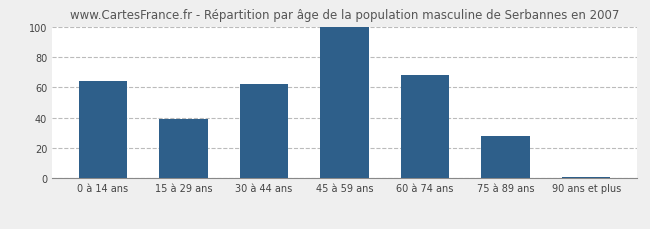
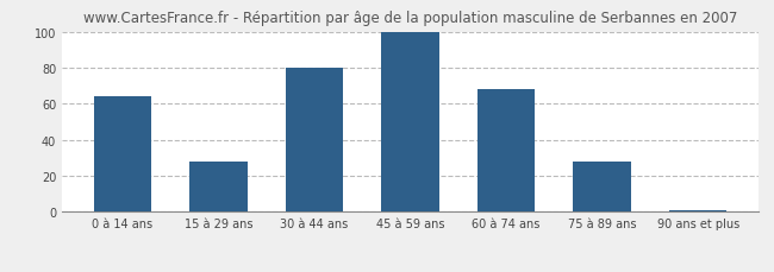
15 à 29 ans: 39 -> 28
30 à 44 ans: 62 -> 80
